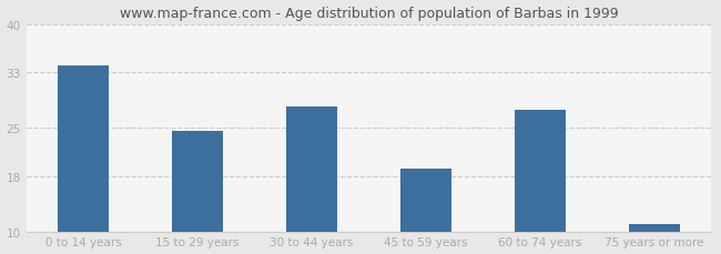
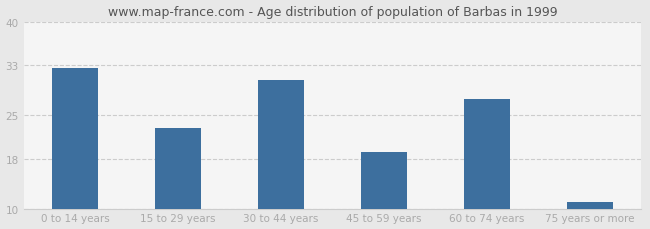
0 to 14 years: 34.0 -> 32.6
15 to 29 years: 24.5 -> 23.0
30 to 44 years: 28.0 -> 30.6
